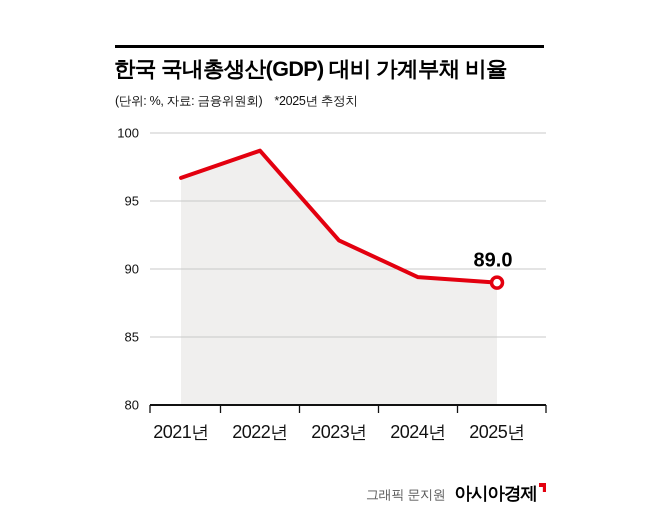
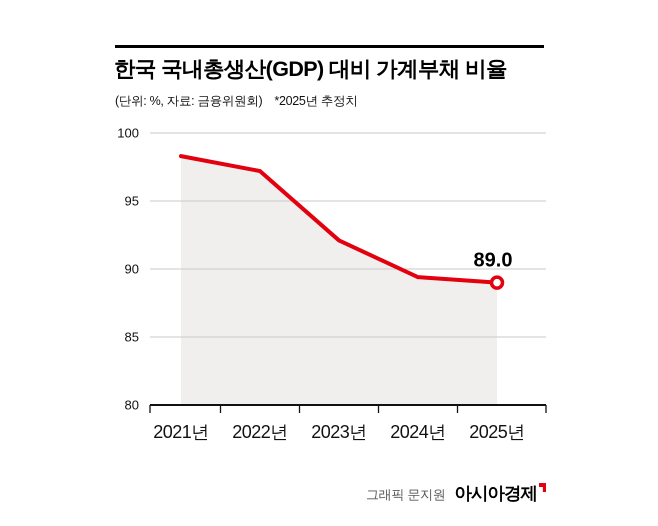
2021년: 96.7 -> 98.3
2022년: 98.7 -> 97.2
